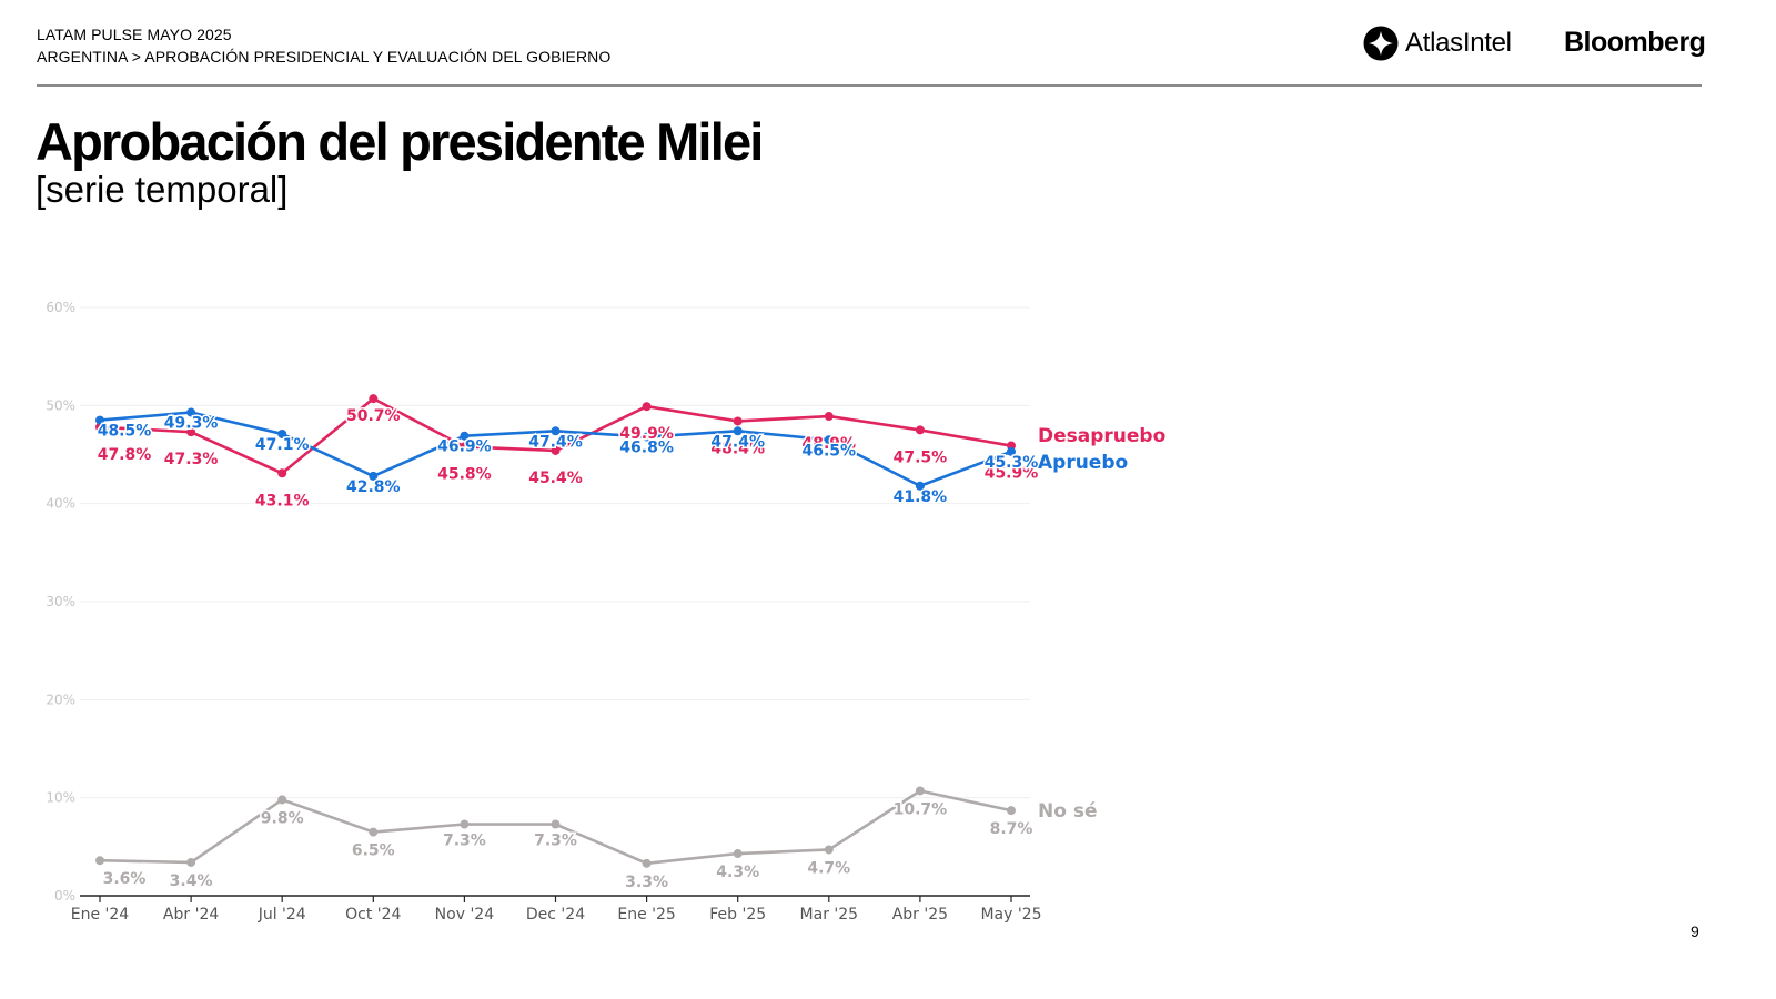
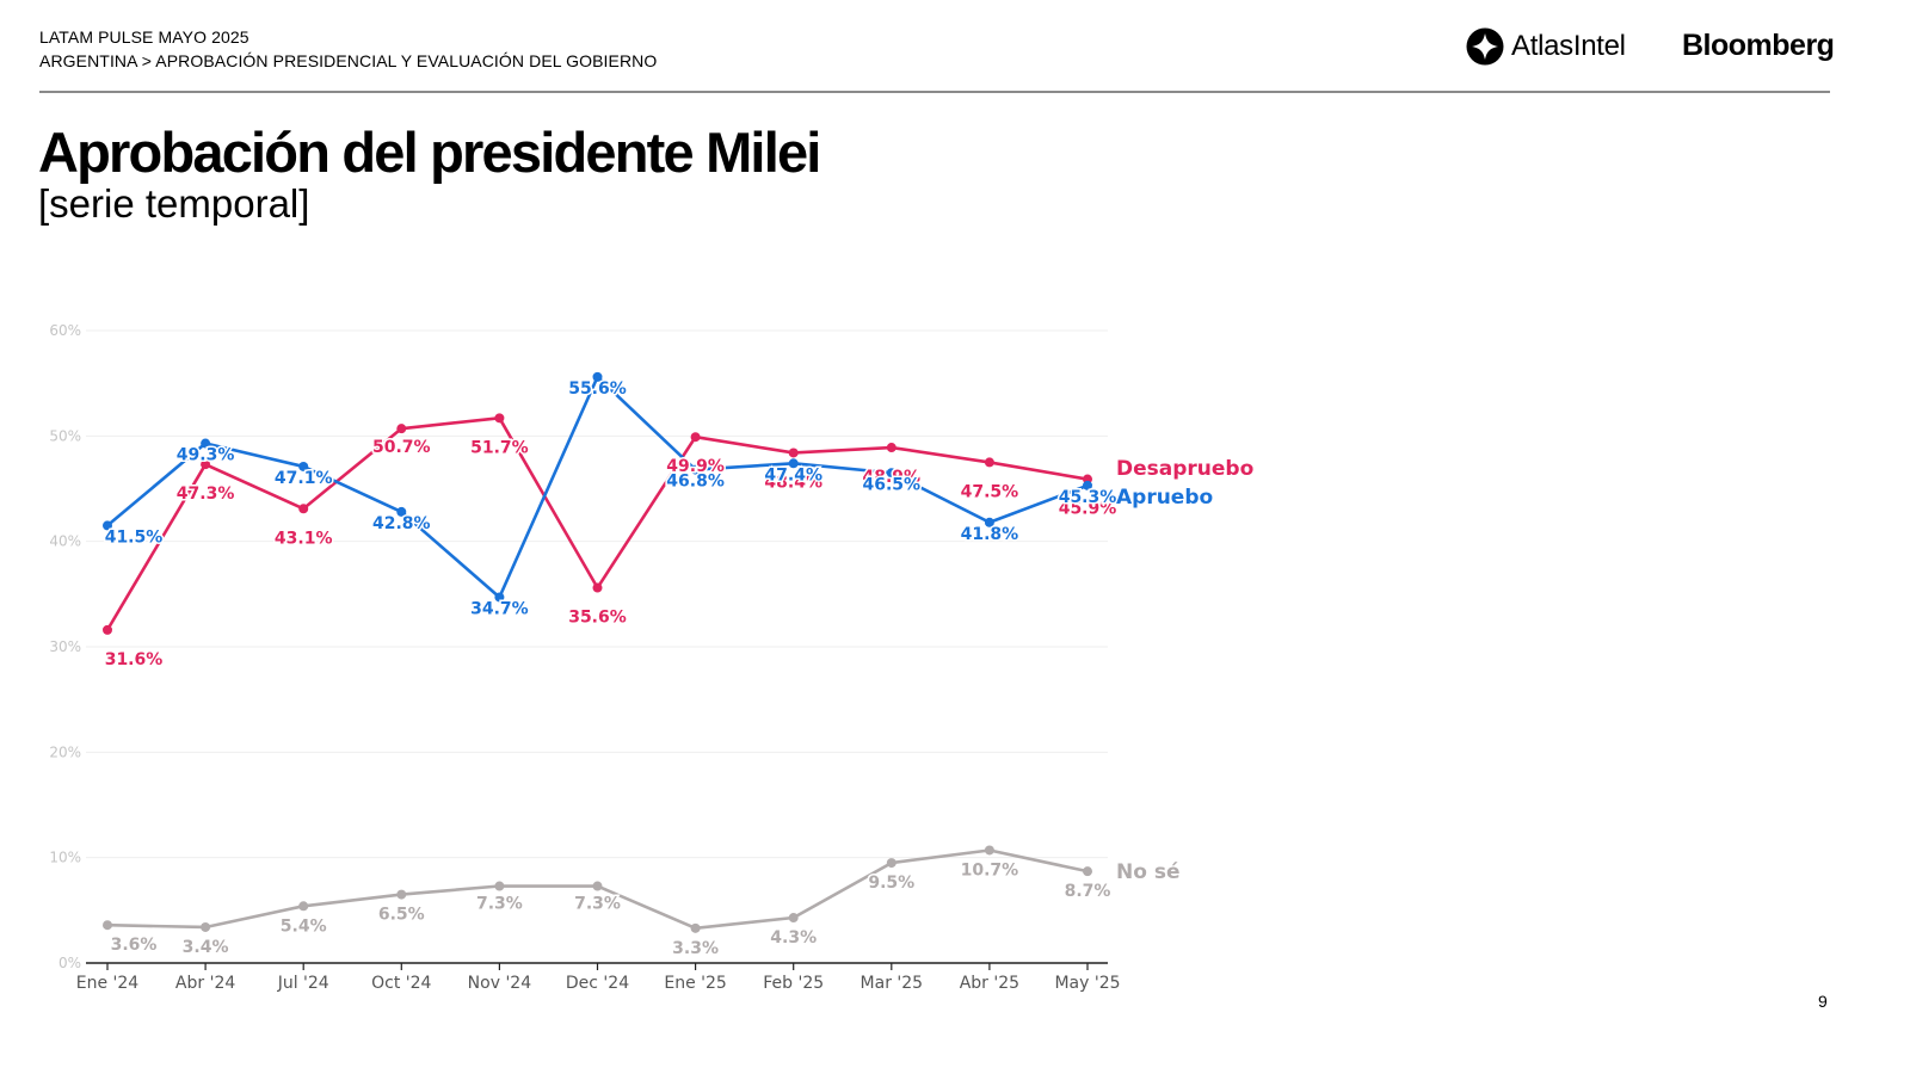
Desapruebo/Ene '24: 47.8% -> 31.6%
Apruebo/Ene '24: 48.5% -> 41.5%
No sé/Jul '24: 9.8% -> 5.4%
Desapruebo/Nov '24: 45.8% -> 51.7%
Apruebo/Nov '24: 46.9% -> 34.7%
Desapruebo/Dec '24: 45.4% -> 35.6%
Apruebo/Dec '24: 47.4% -> 55.6%
No sé/Mar '25: 4.7% -> 9.5%
